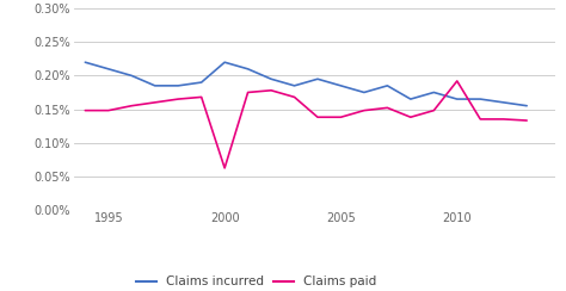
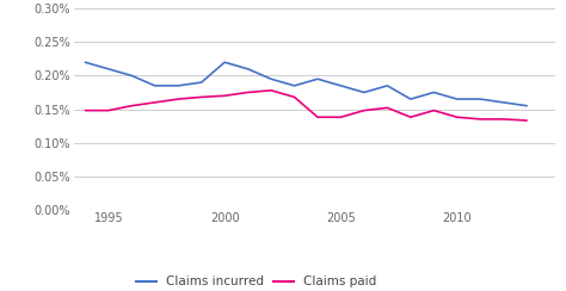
Claims paid/2000: 0.062% -> 0.170%
Claims paid/2010: 0.192% -> 0.138%
